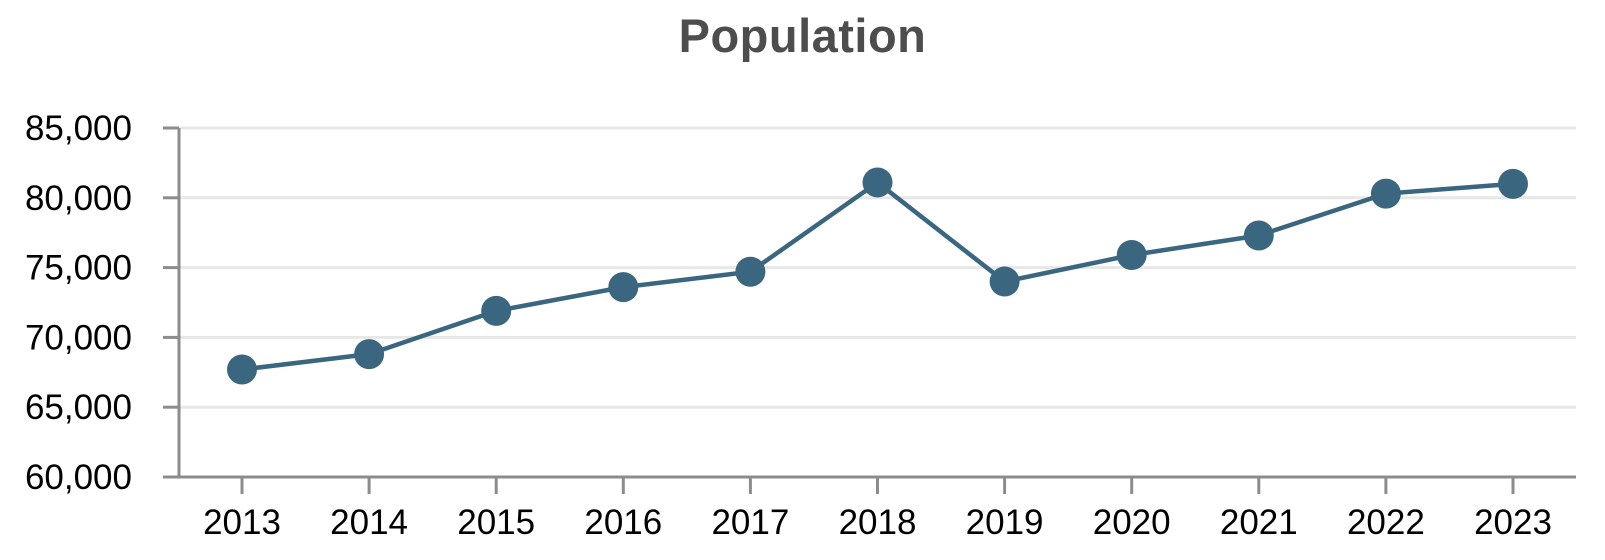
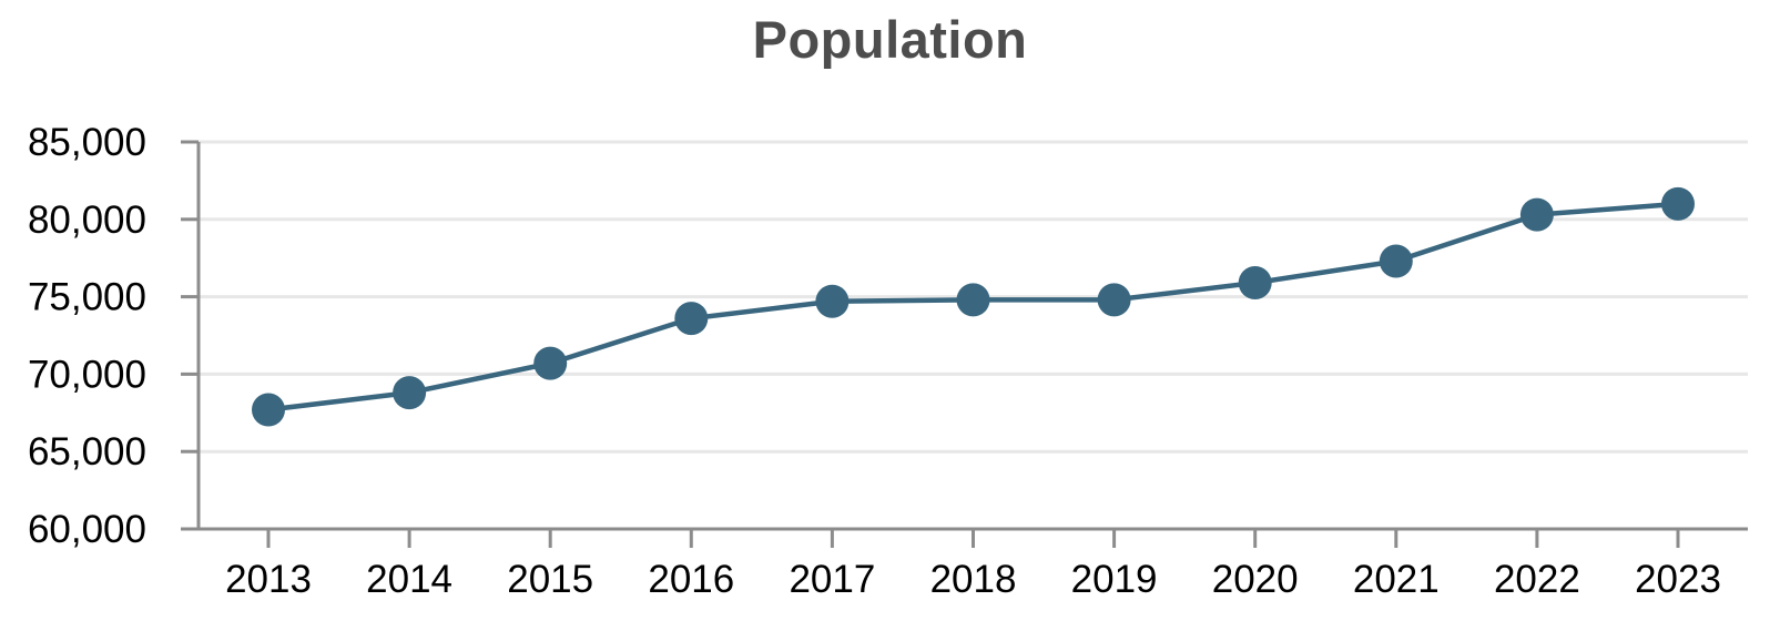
2015: 71900 -> 70700
2018: 81100 -> 74800
2019: 74000 -> 74800
